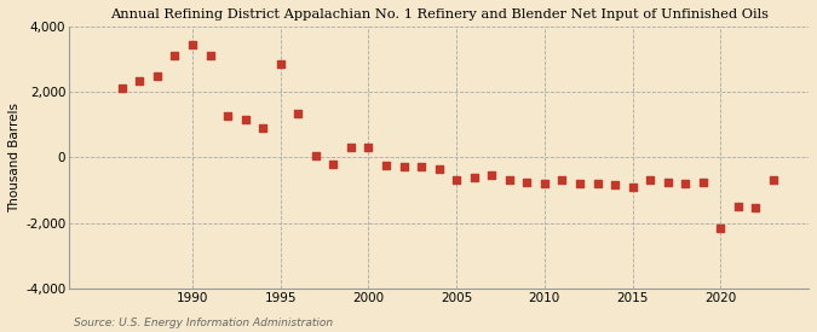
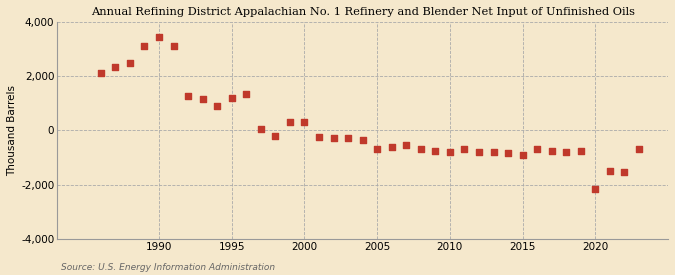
1995: 2,850 -> 1,200
